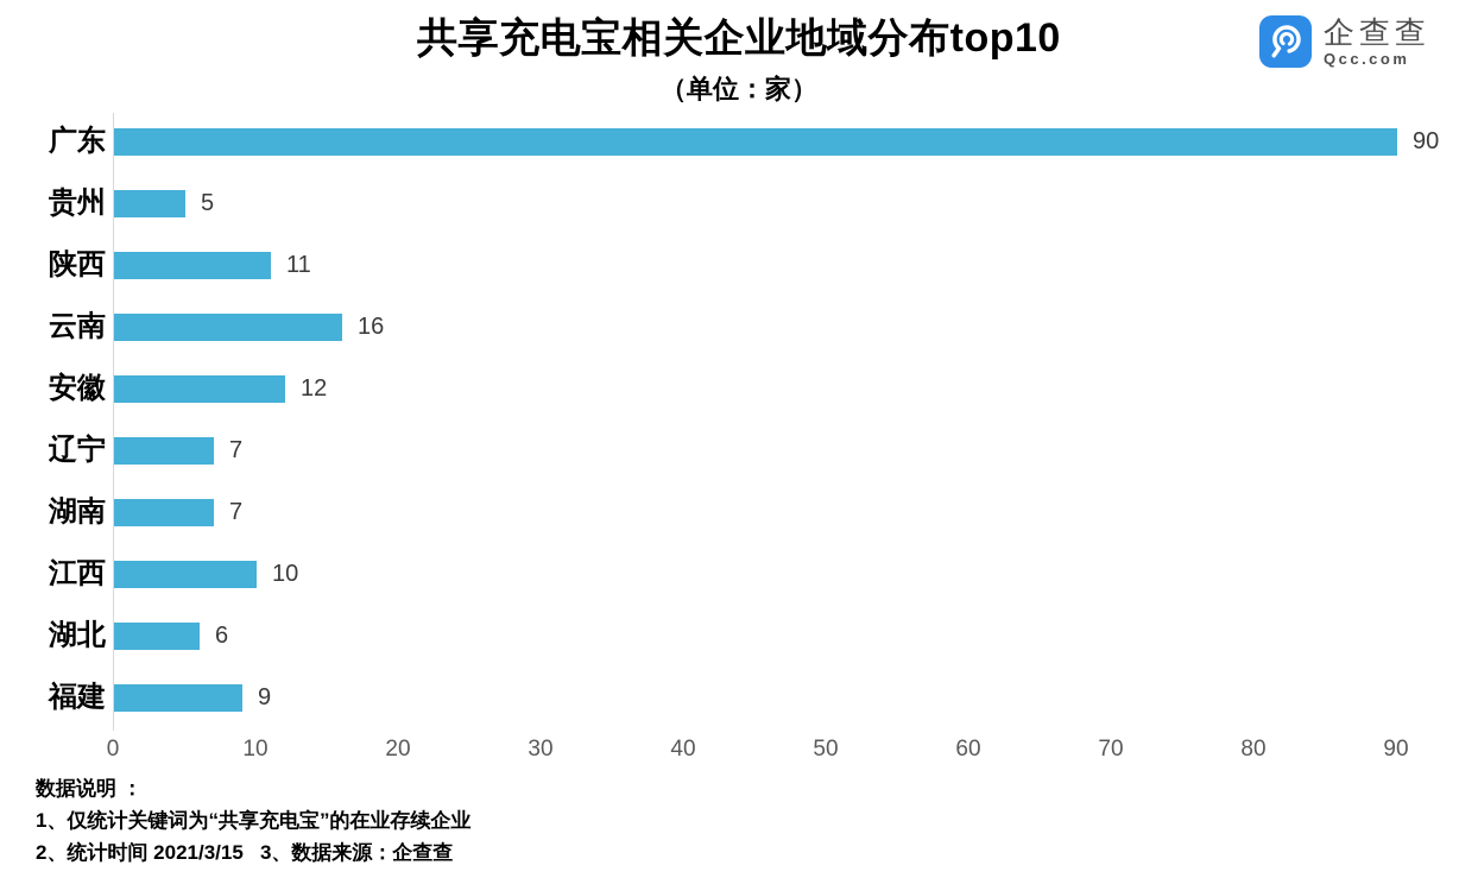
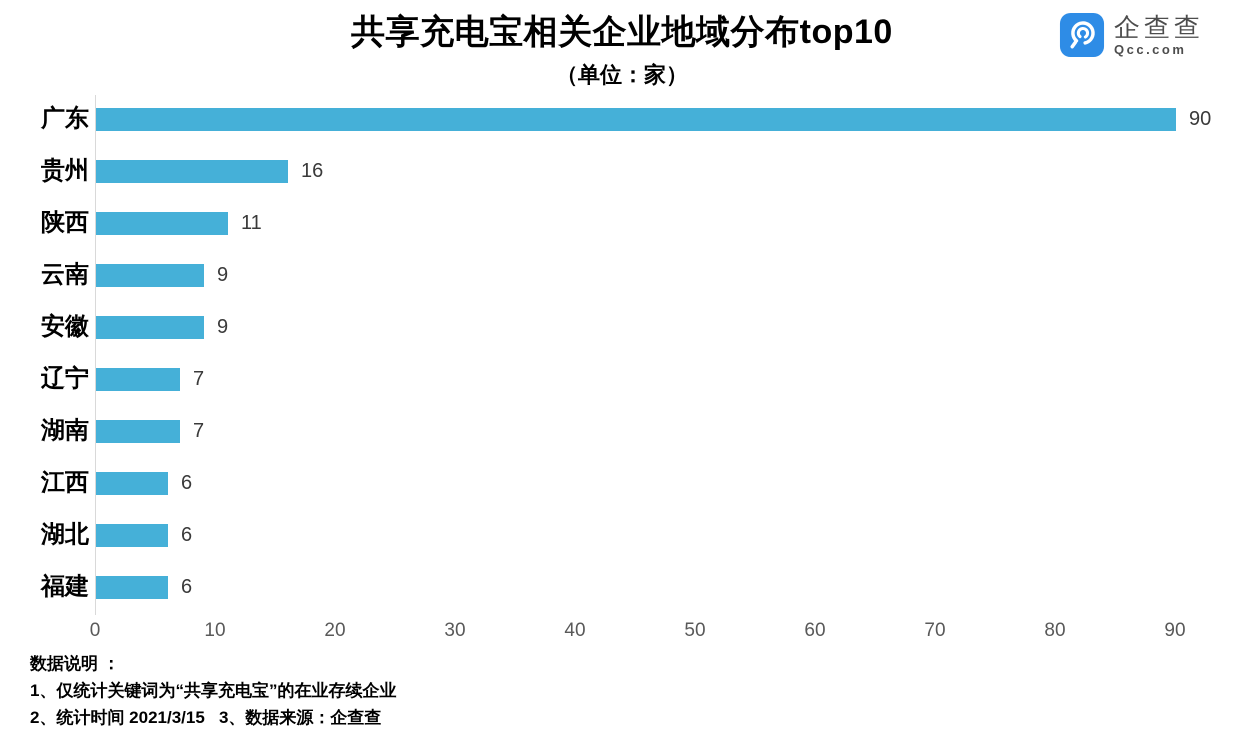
贵州: 5 -> 16
云南: 16 -> 9
安徽: 12 -> 9
江西: 10 -> 6
福建: 9 -> 6
